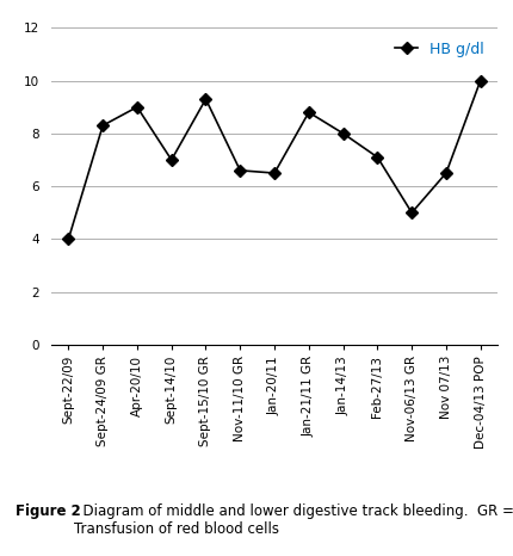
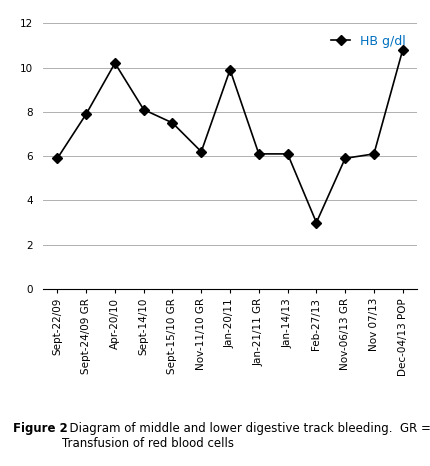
Sept-22/09: 4.0 -> 5.9
Sept-24/09 GR: 8.3 -> 7.9
Apr-20/10: 9.0 -> 10.2
Sept-14/10: 7.0 -> 8.1
Sept-15/10 GR: 9.3 -> 7.5
Nov-11/10 GR: 6.6 -> 6.2
Jan-20/11: 6.5 -> 9.9
Jan-21/11 GR: 8.8 -> 6.1
Jan-14/13: 8.0 -> 6.1
Feb-27/13: 7.1 -> 3.0
Nov-06/13 GR: 5.0 -> 5.9
Nov 07/13: 6.5 -> 6.1
Dec-04/13 POP: 10.0 -> 10.8
